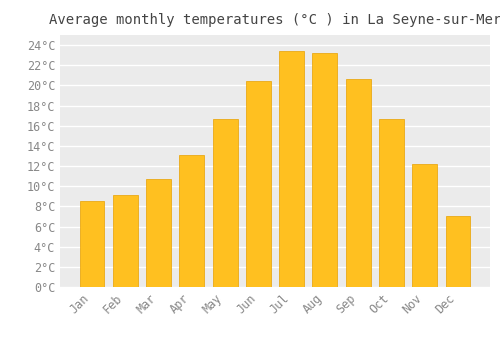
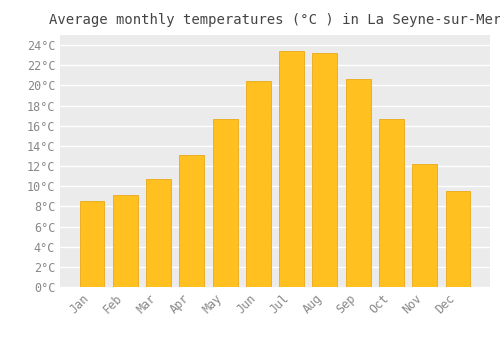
Dec: 7.0°C -> 9.5°C
